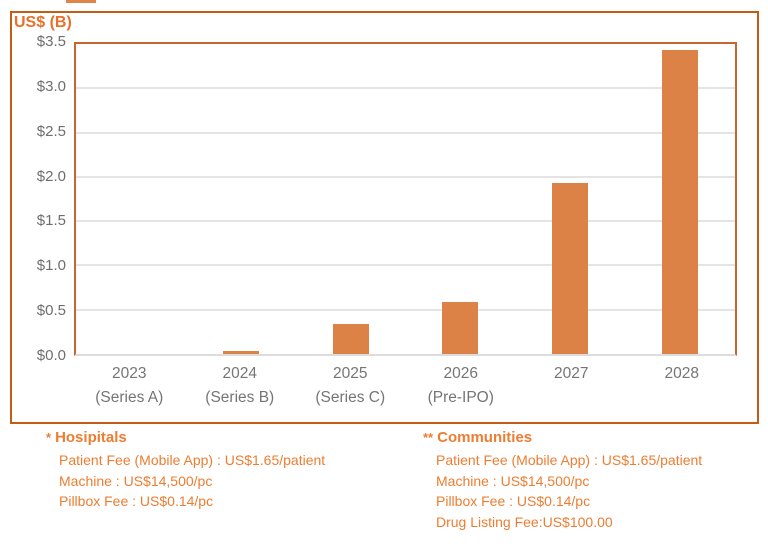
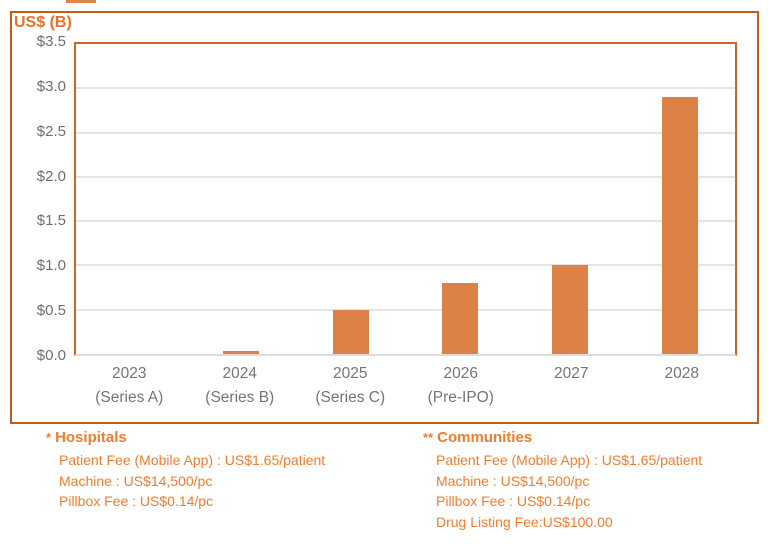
2025: $0.3 -> $0.5
2026: $0.6 -> $0.8
2027: $1.9 -> $1.0
2028: $3.4 -> $2.9
